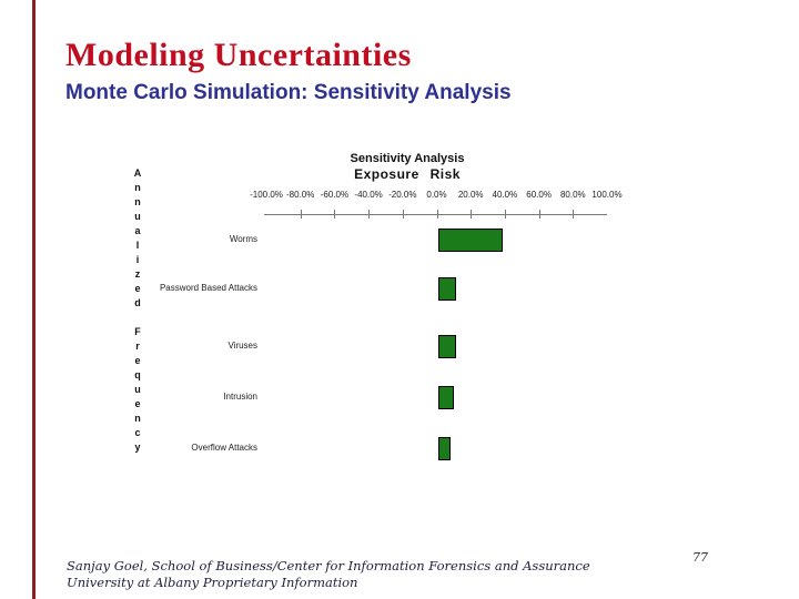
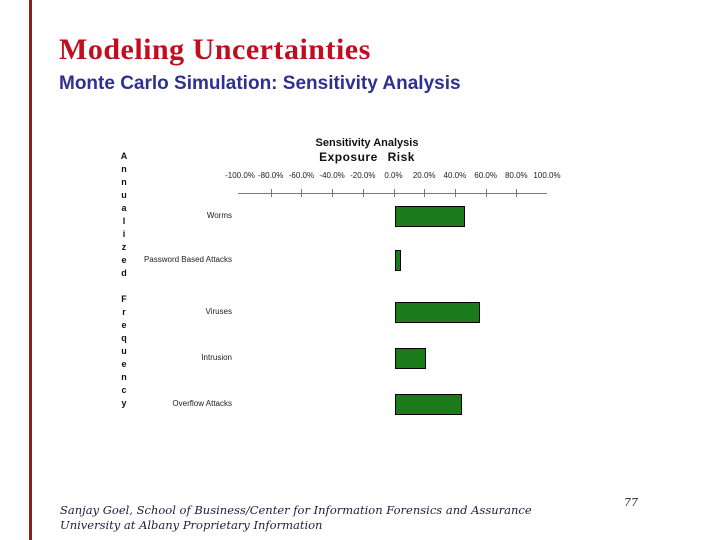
Worms: 38% -> 45%
Password Based Attacks: 10% -> 4%
Viruses: 10% -> 55%
Intrusion: 9% -> 20%
Overflow Attacks: 7% -> 43%
